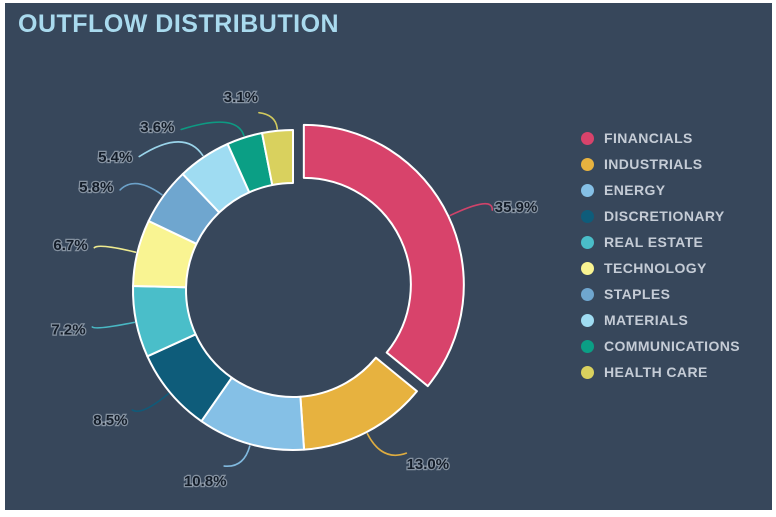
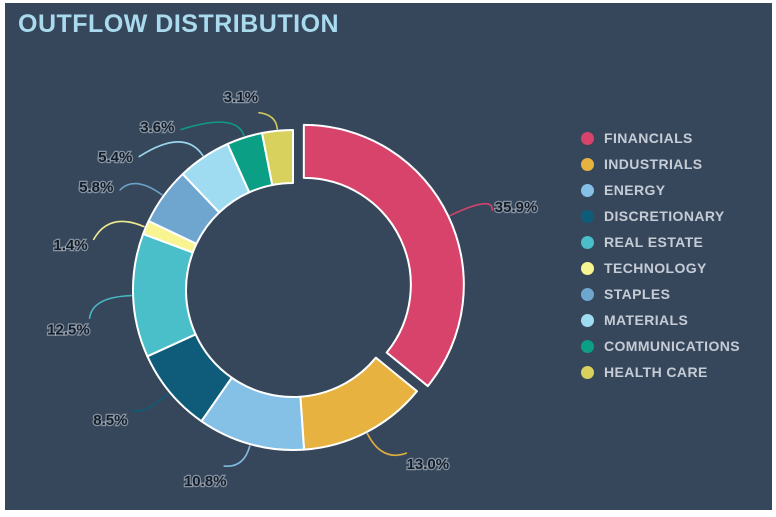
REAL ESTATE: 7.2% -> 12.5%
TECHNOLOGY: 6.7% -> 1.4%
